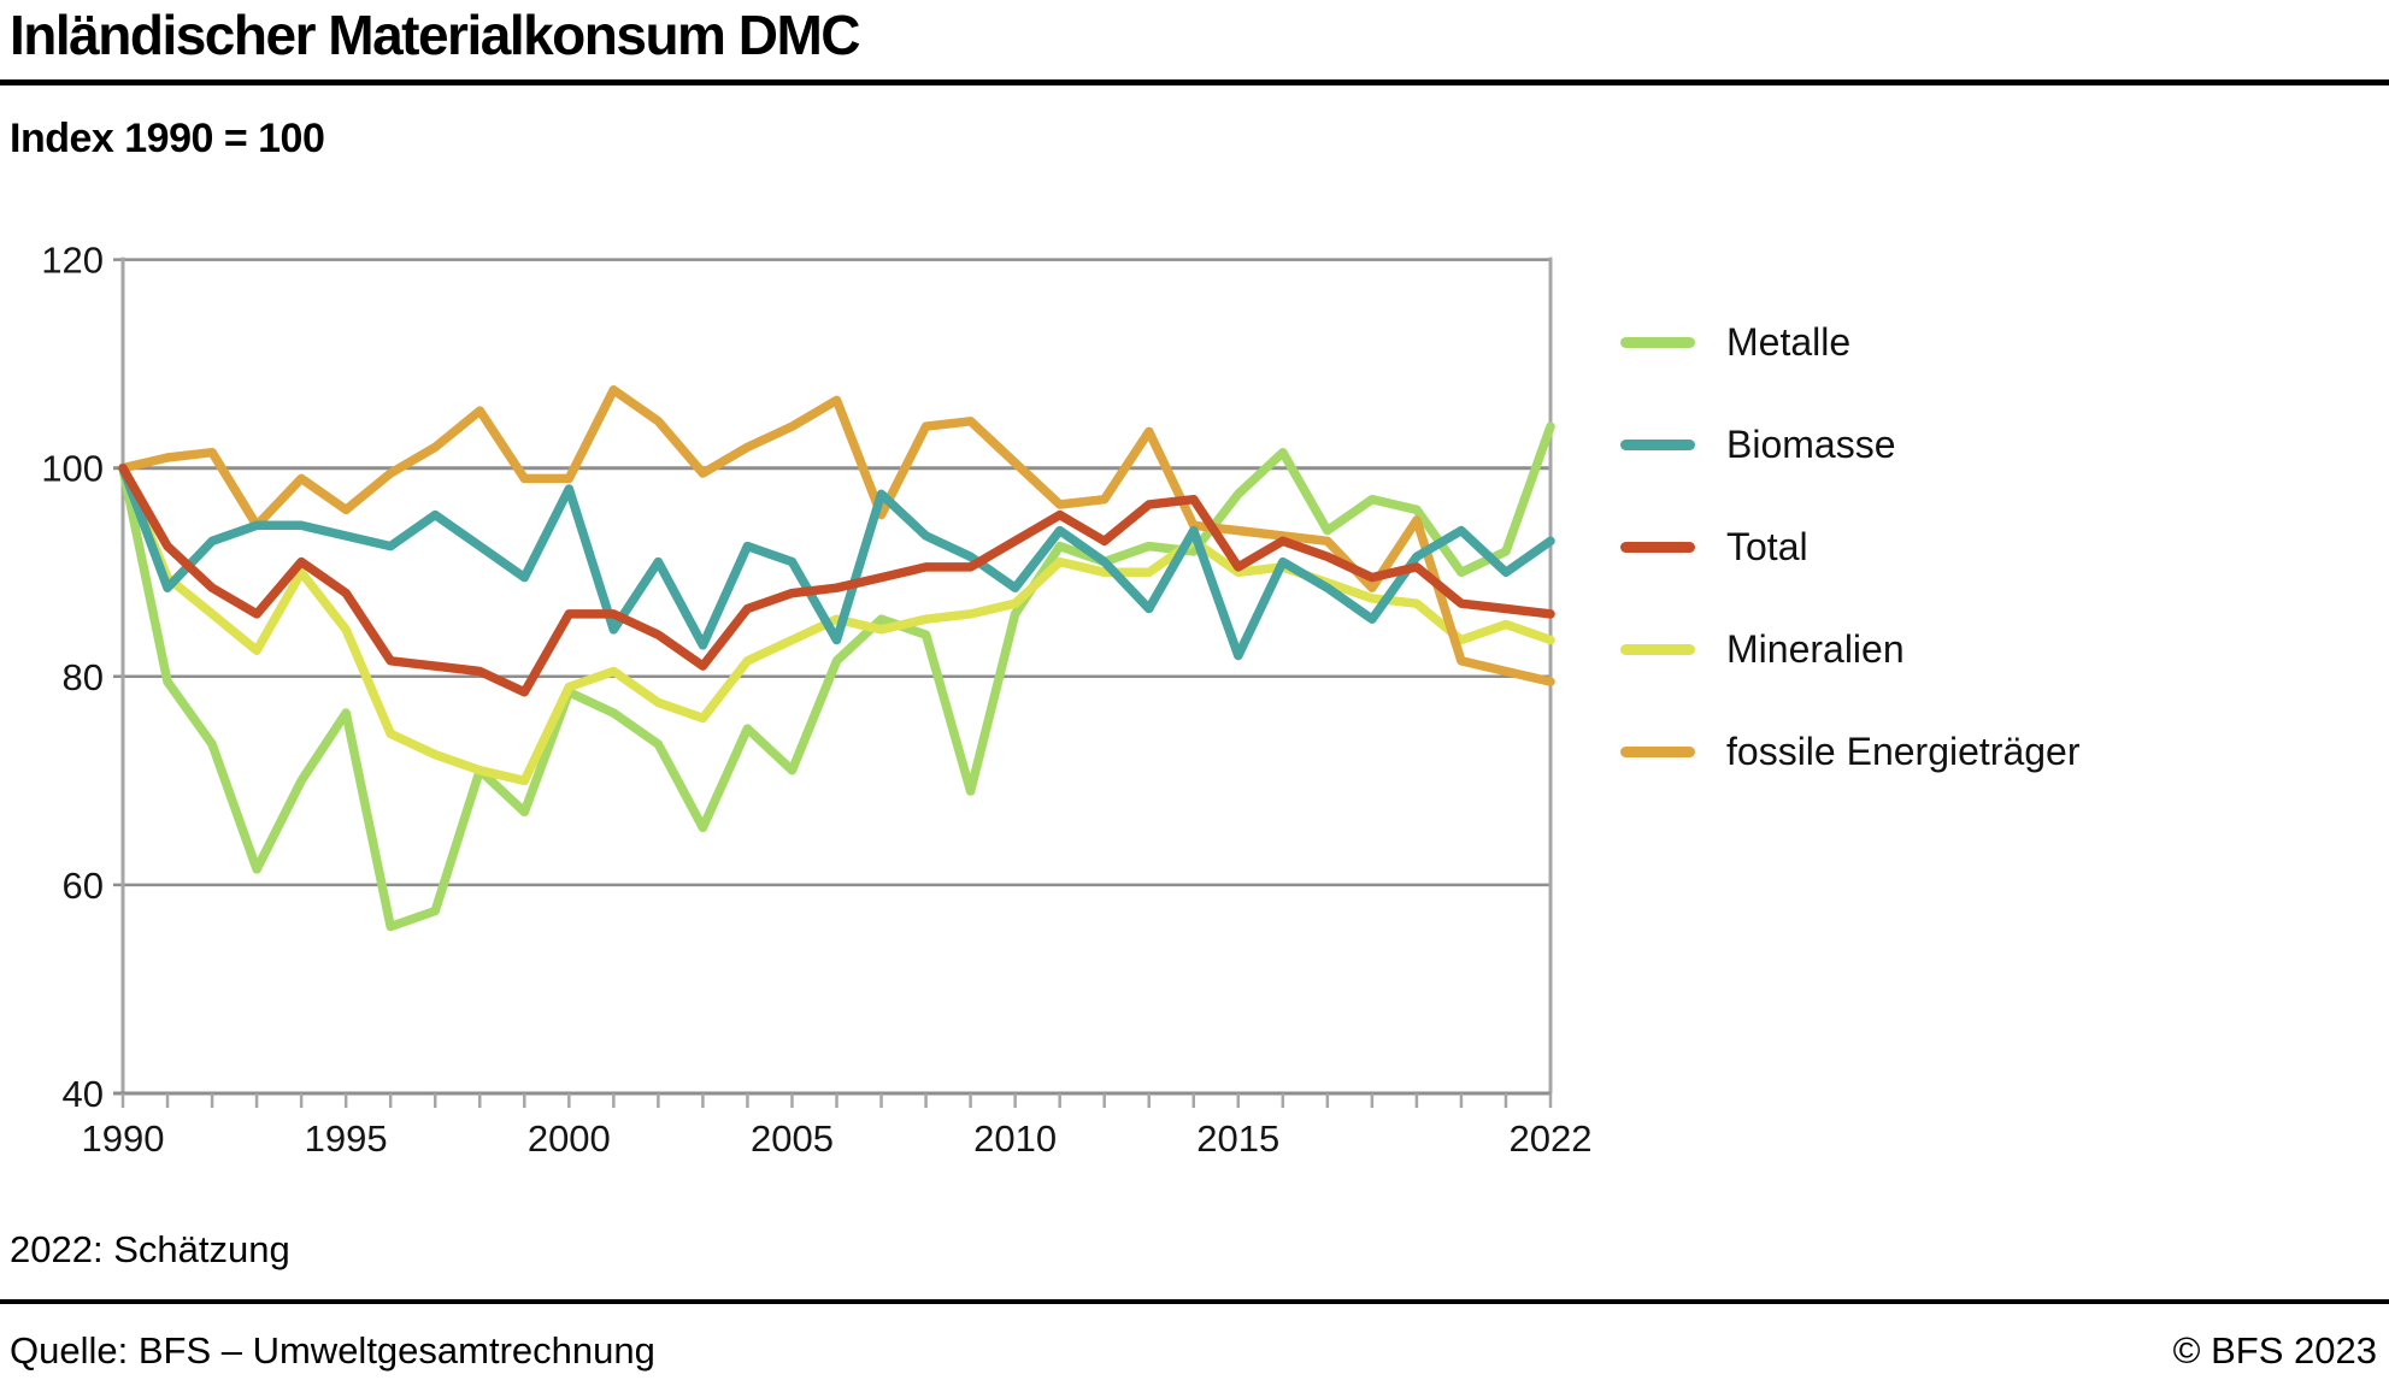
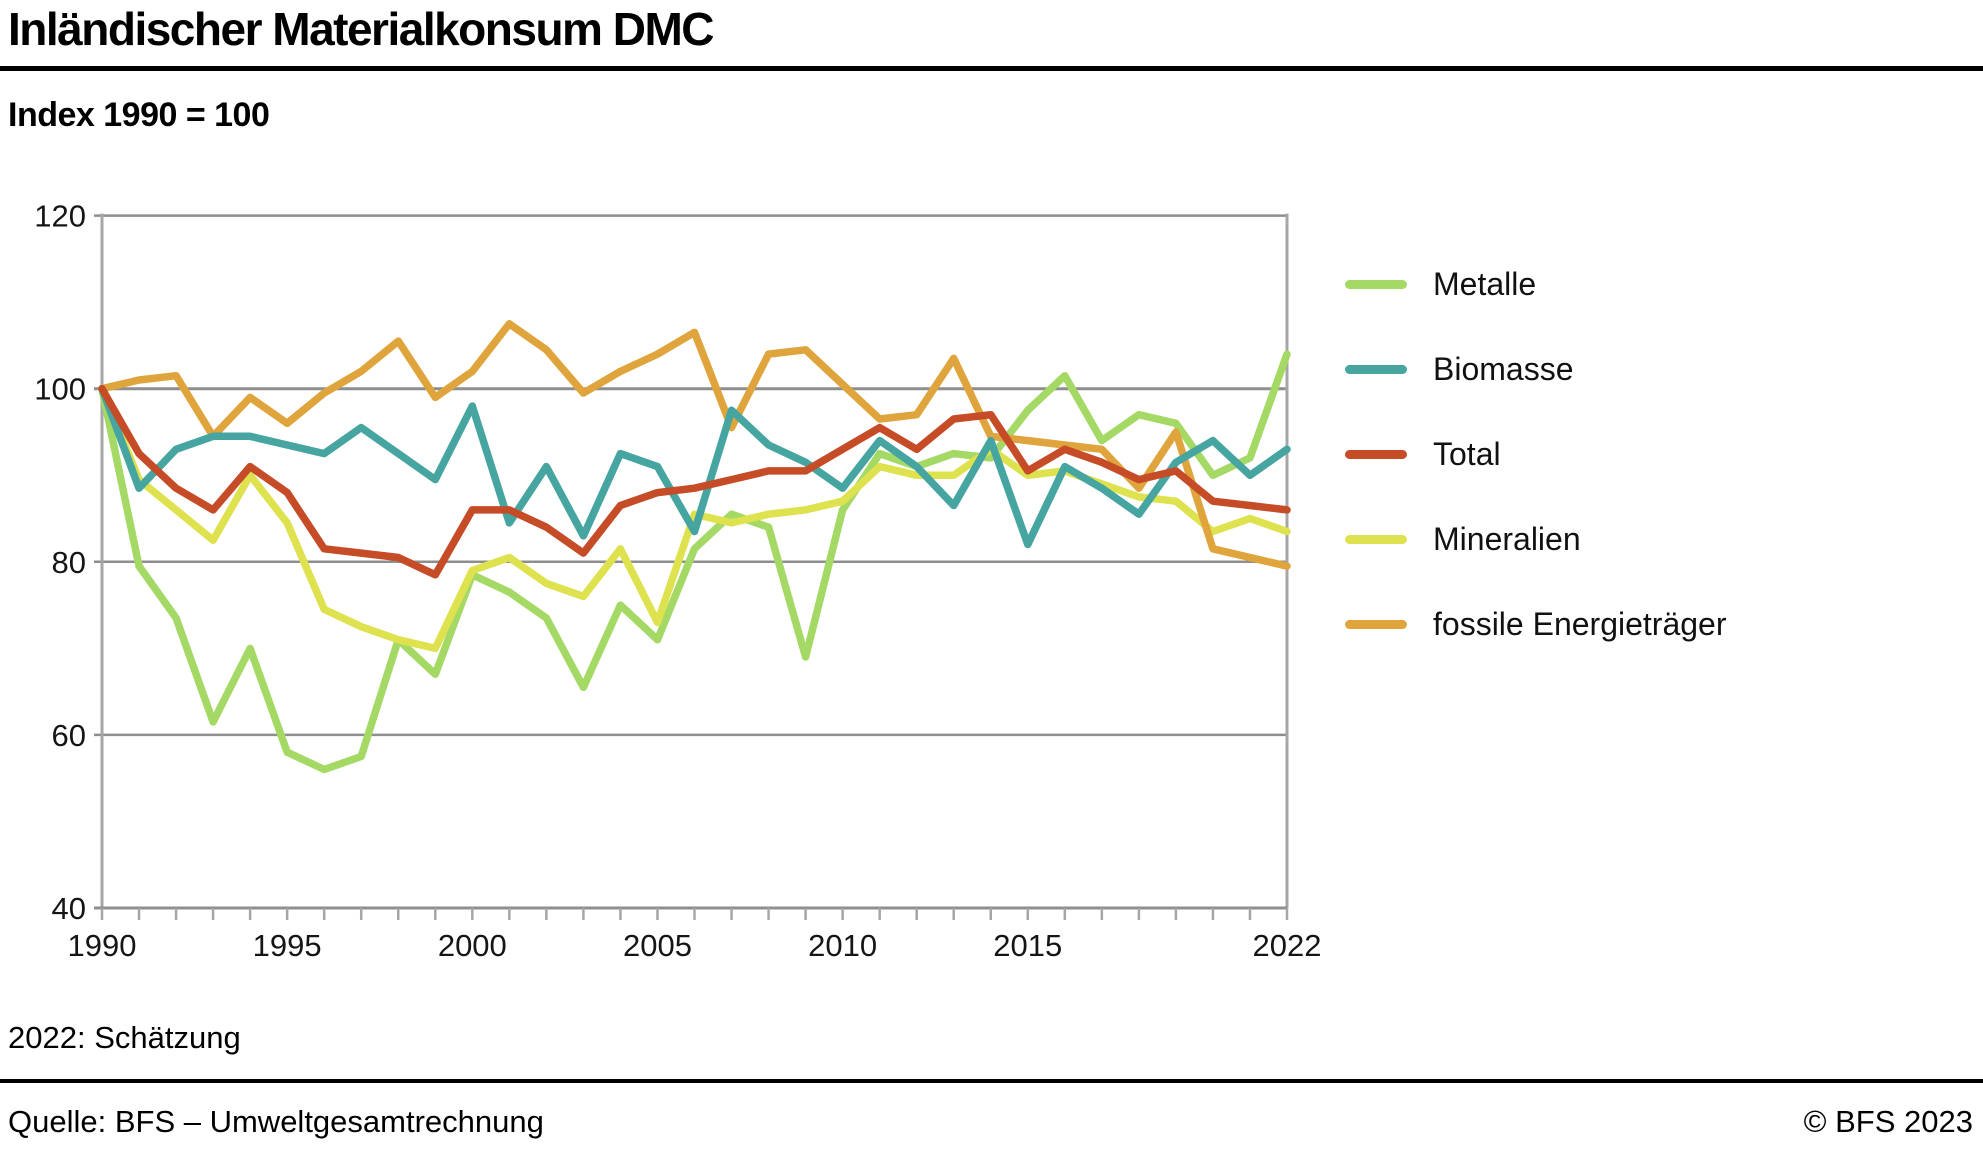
Metalle/1995: 76 -> 58
fossile Energieträger/2000: 99 -> 102
Mineralien/2005: 84 -> 73
